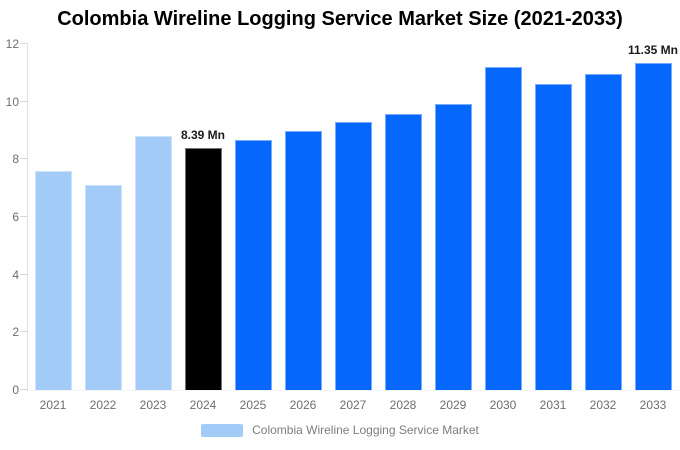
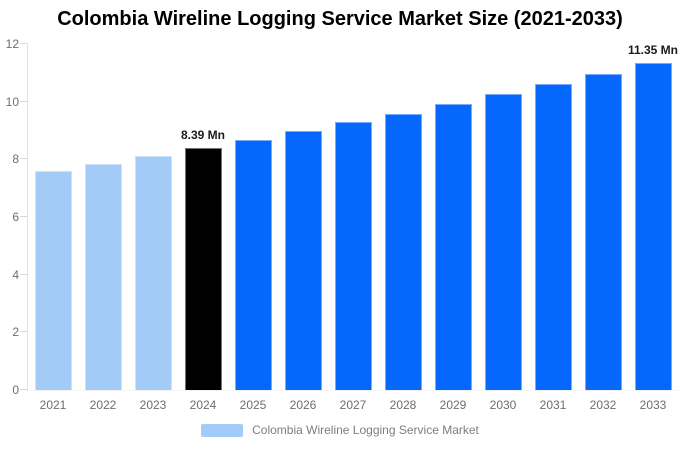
2022: 7.1 -> 7.8
2023: 8.8 -> 8.1
2030: 11.2 -> 10.3
